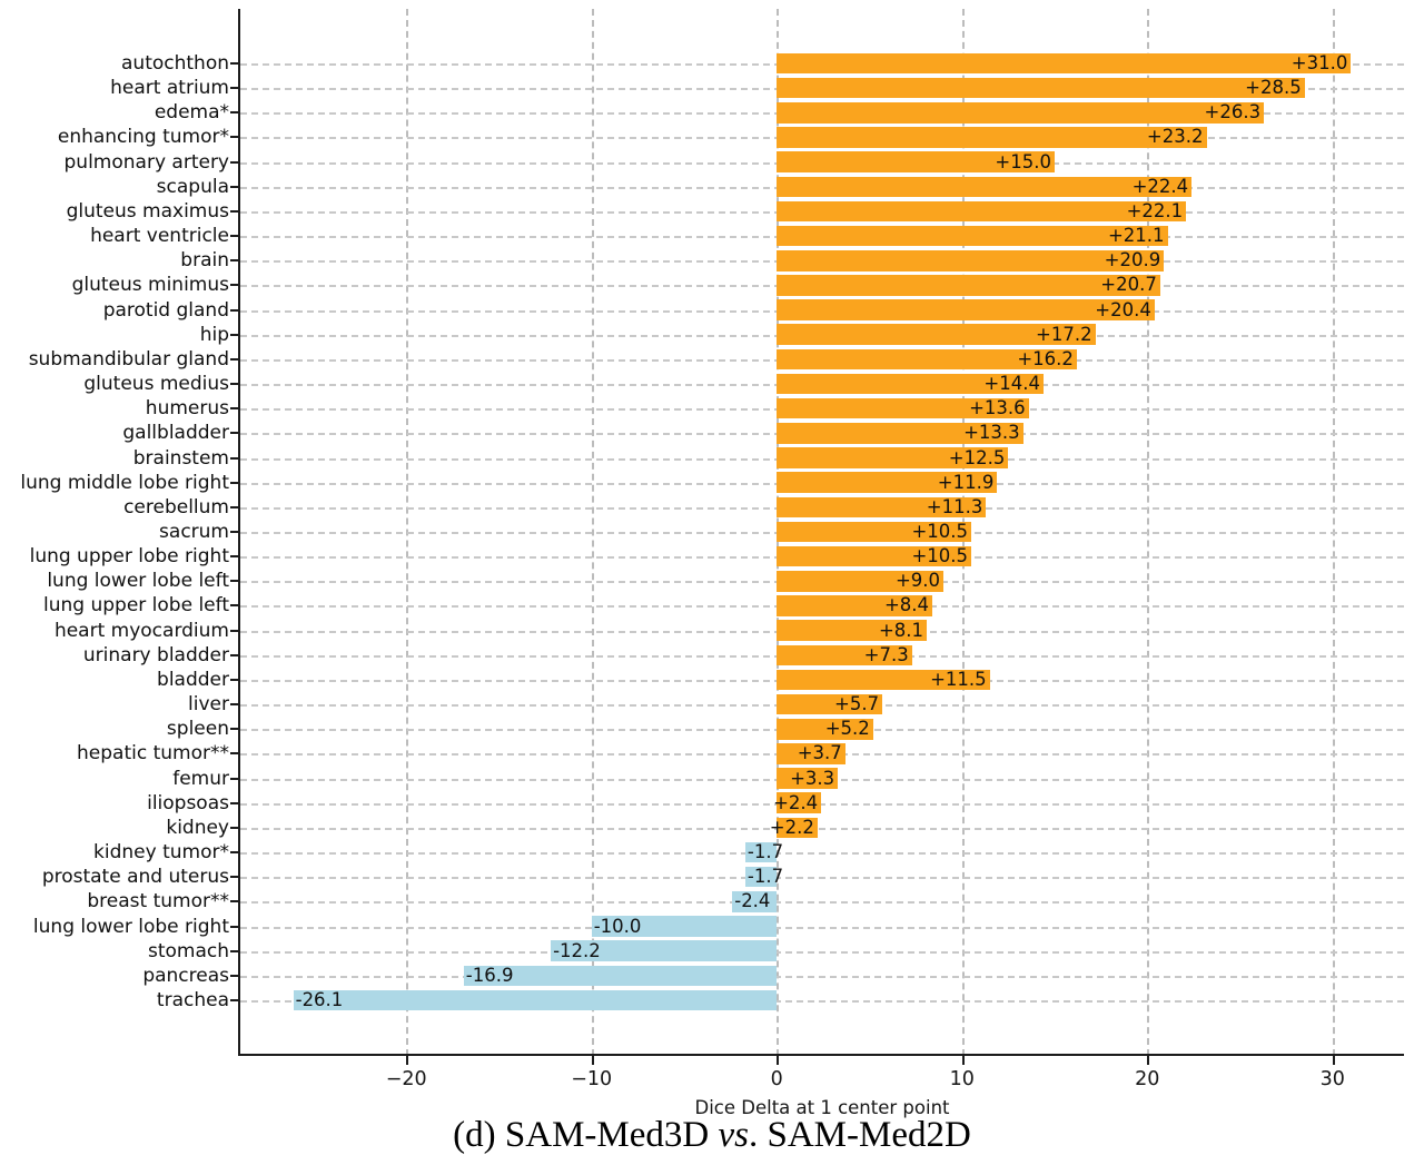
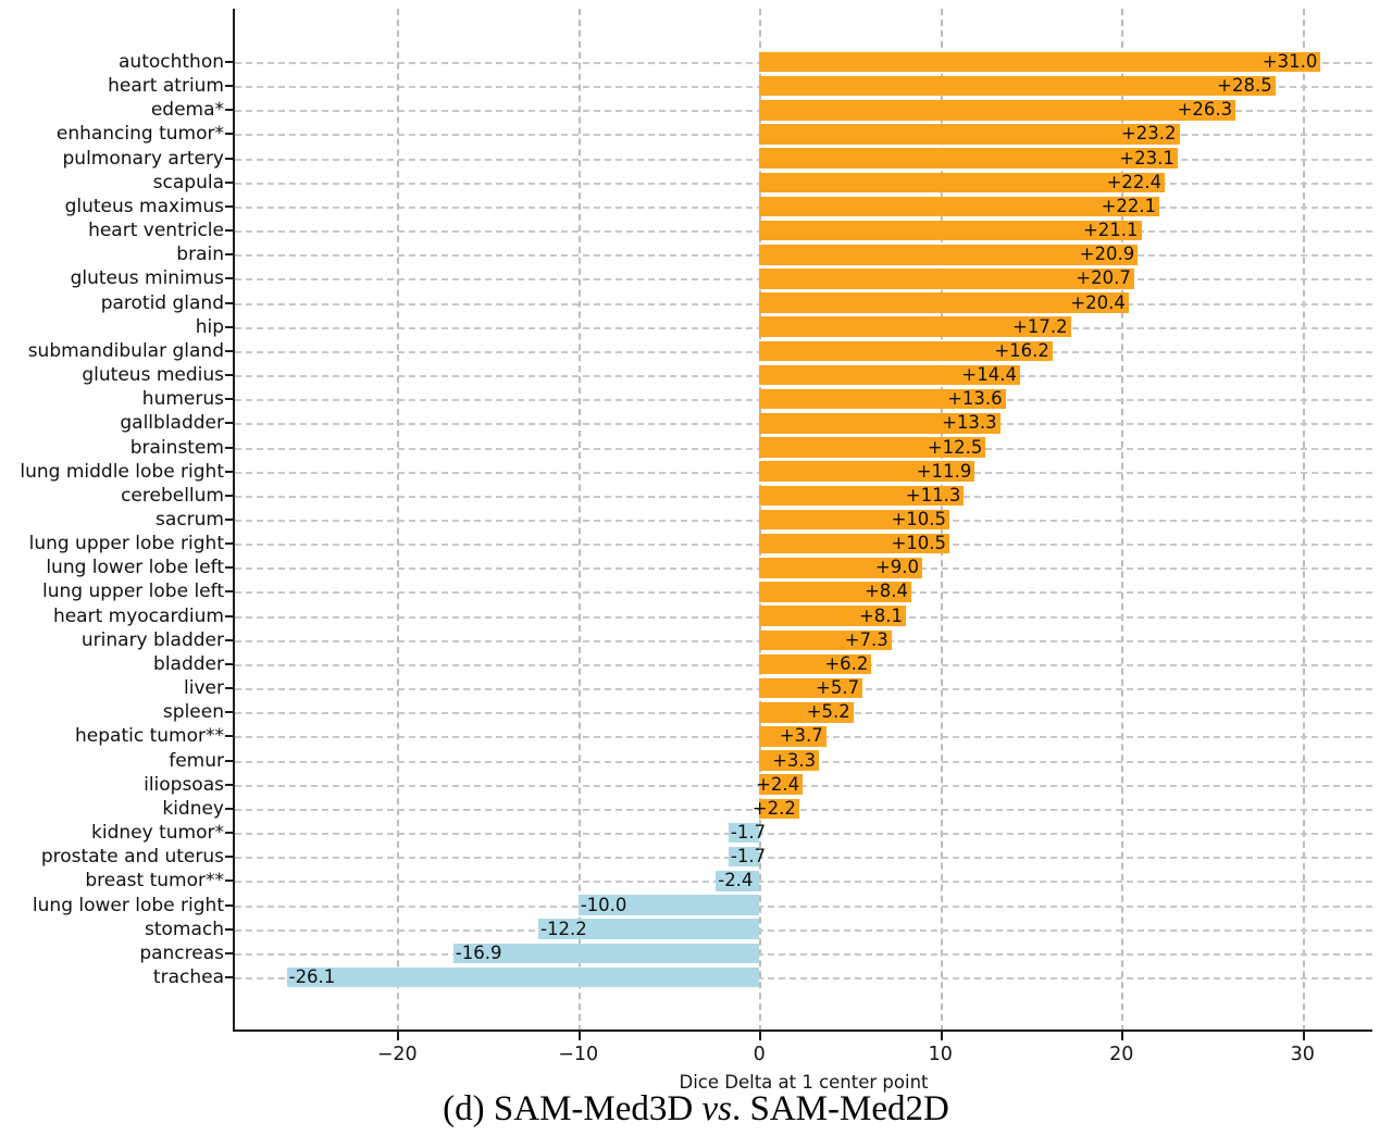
pulmonary artery: +15.0 -> +23.1
bladder: +11.5 -> +6.2
